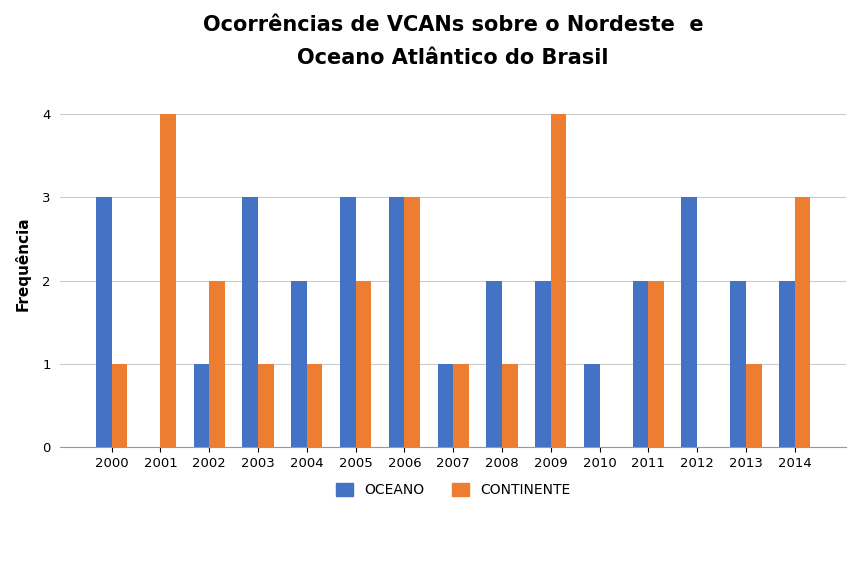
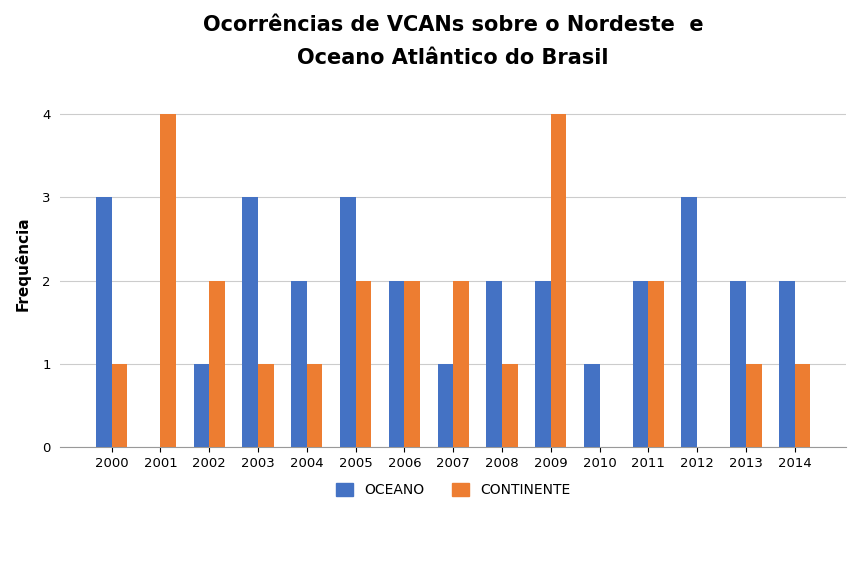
OCEANO/2006: 3 -> 2
CONTINENTE/2006: 3 -> 2
CONTINENTE/2007: 1 -> 2
CONTINENTE/2014: 3 -> 1
